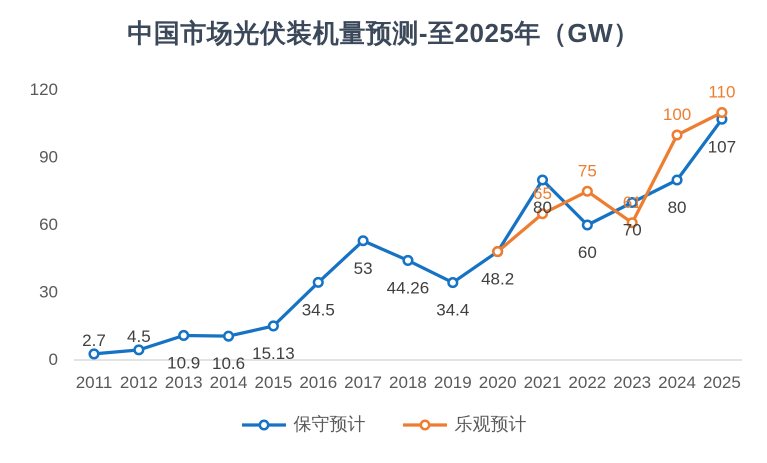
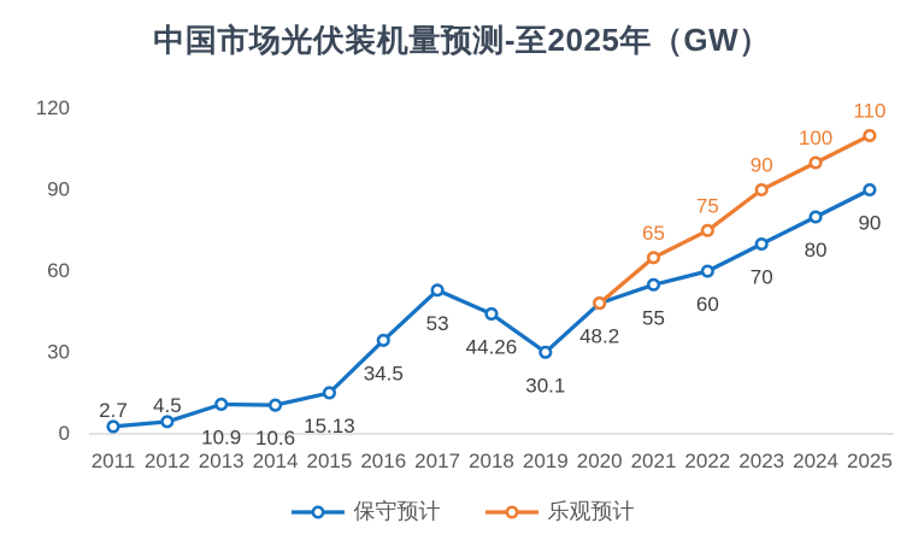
保守预计/2019: 34.4 -> 30.1
保守预计/2021: 80 -> 55
乐观预计/2023: 61 -> 90
保守预计/2025: 107 -> 90
